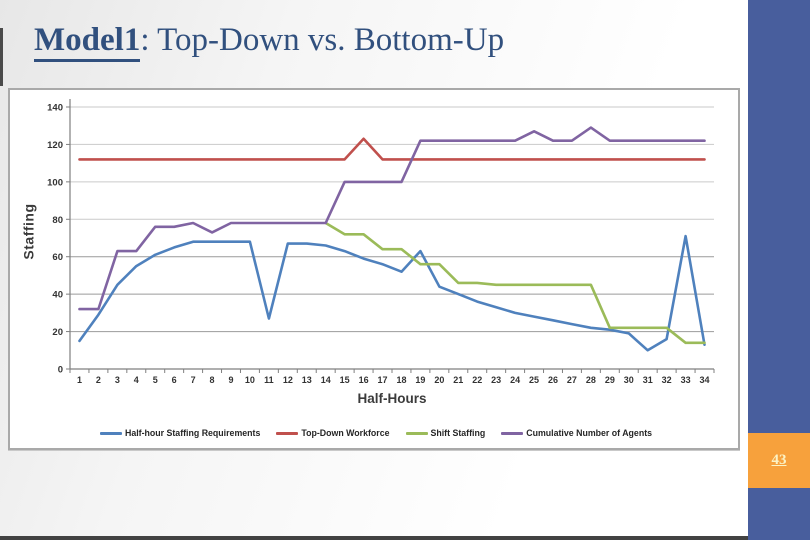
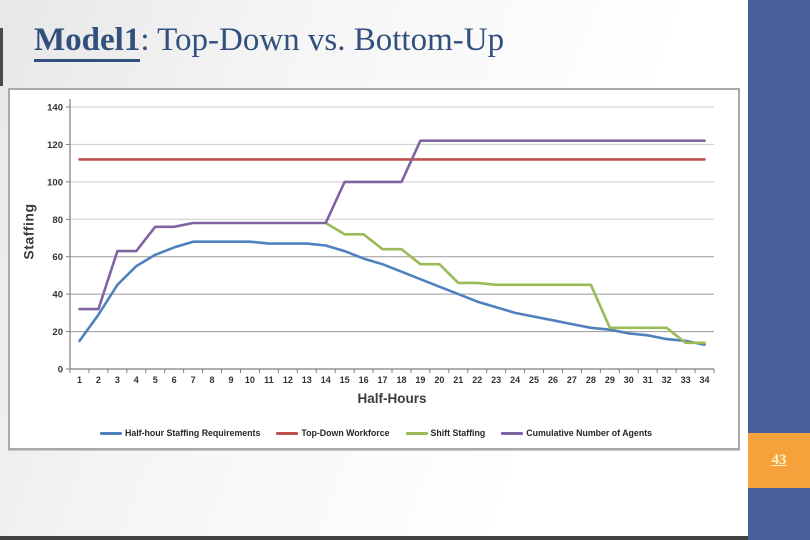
Cumulative Number of Agents/8: 73 -> 78
Half-hour Staffing Requirements/11: 27 -> 67
Top-Down Workforce/16: 123 -> 112
Half-hour Staffing Requirements/19: 63 -> 48
Cumulative Number of Agents/25: 127 -> 122
Cumulative Number of Agents/28: 129 -> 122
Half-hour Staffing Requirements/31: 10 -> 18
Half-hour Staffing Requirements/33: 71 -> 15
